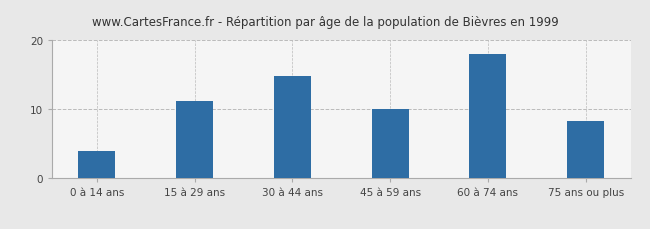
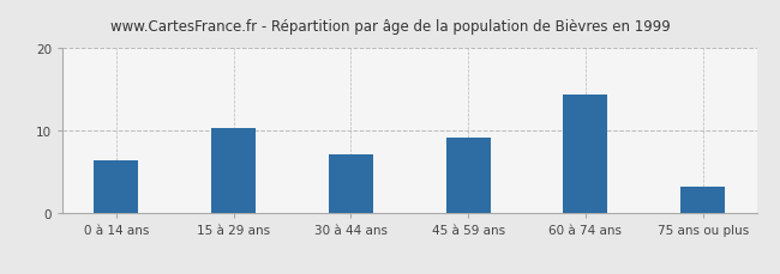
0 à 14 ans: 4.0 -> 6.4
15 à 29 ans: 11.2 -> 10.4
30 à 44 ans: 14.8 -> 7.2
45 à 59 ans: 10.1 -> 9.2
60 à 74 ans: 18.0 -> 14.4
75 ans ou plus: 8.3 -> 3.2
